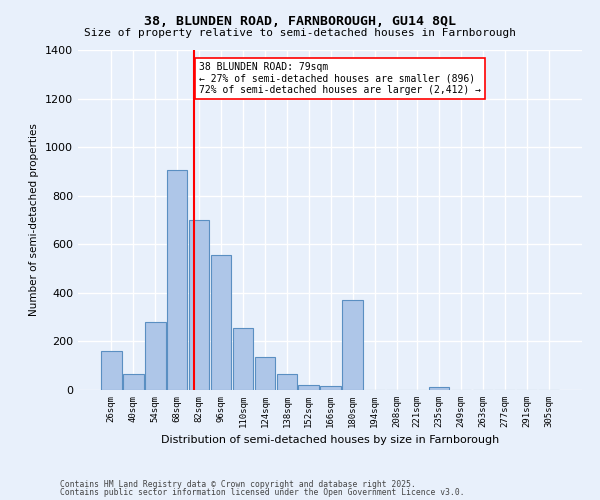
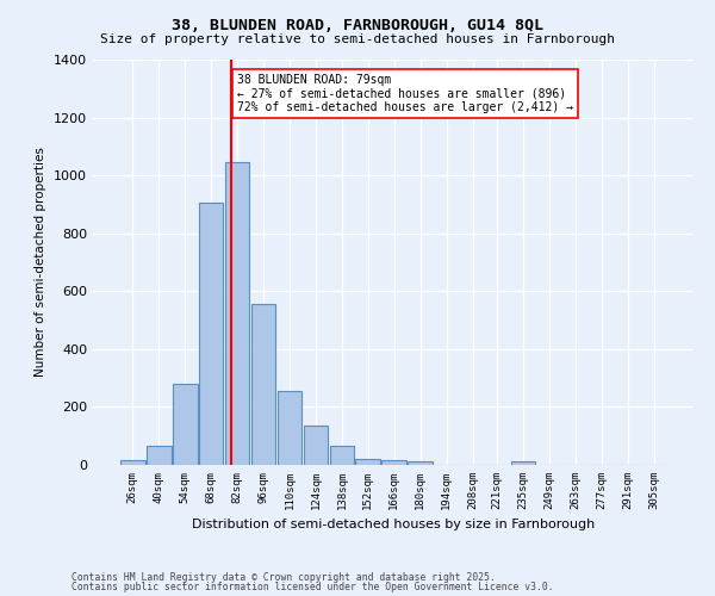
26sqm: 160 -> 18
82sqm: 700 -> 1045
180sqm: 370 -> 13
